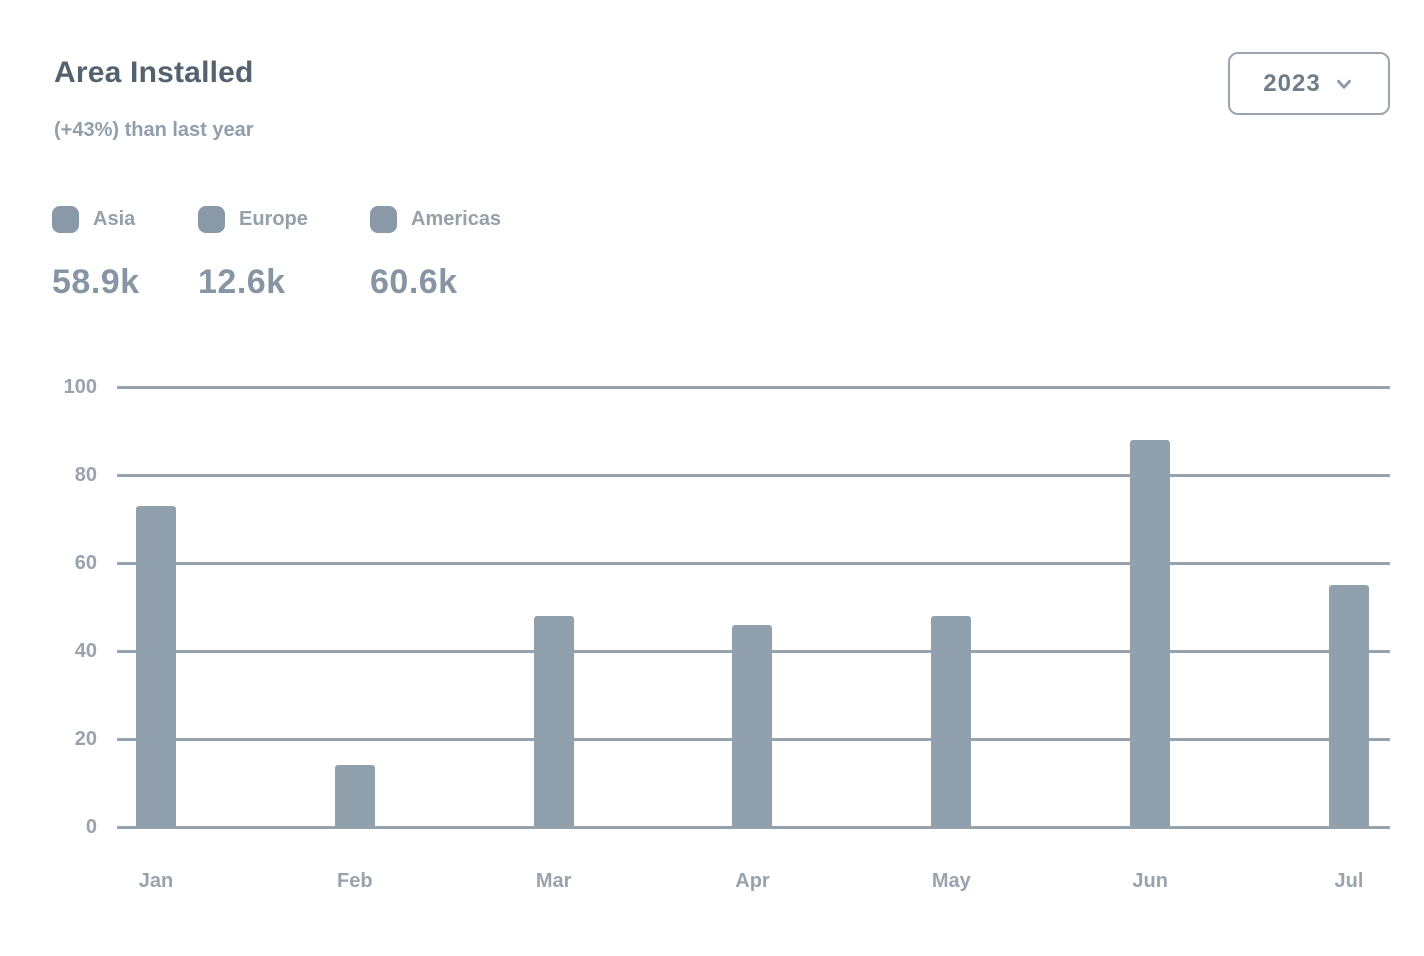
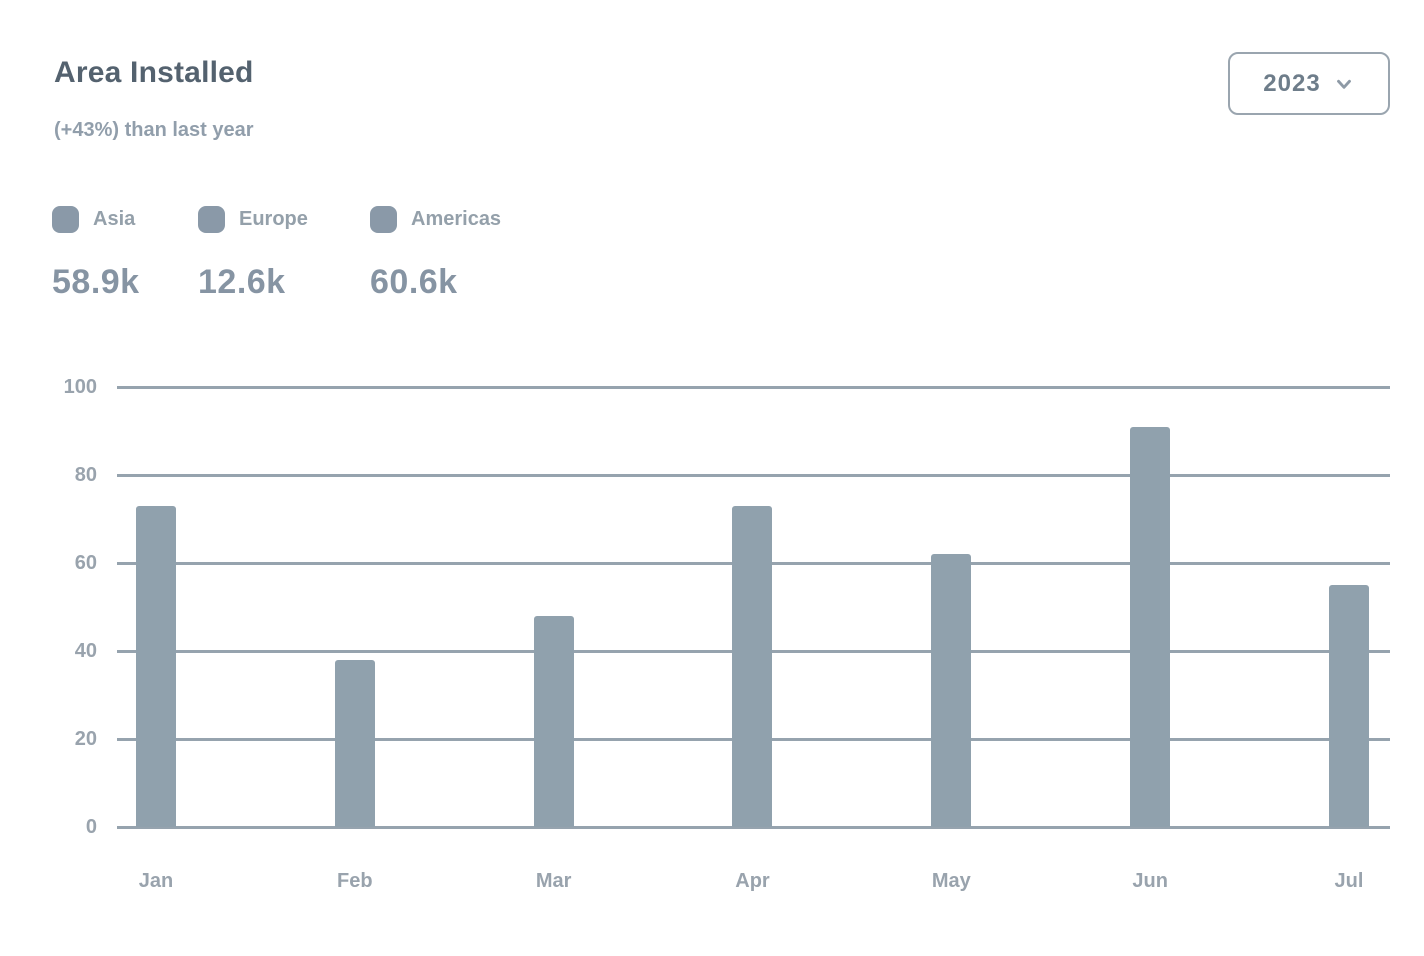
Feb: 14 -> 38
Apr: 46 -> 73
May: 48 -> 62
Jun: 88 -> 91
